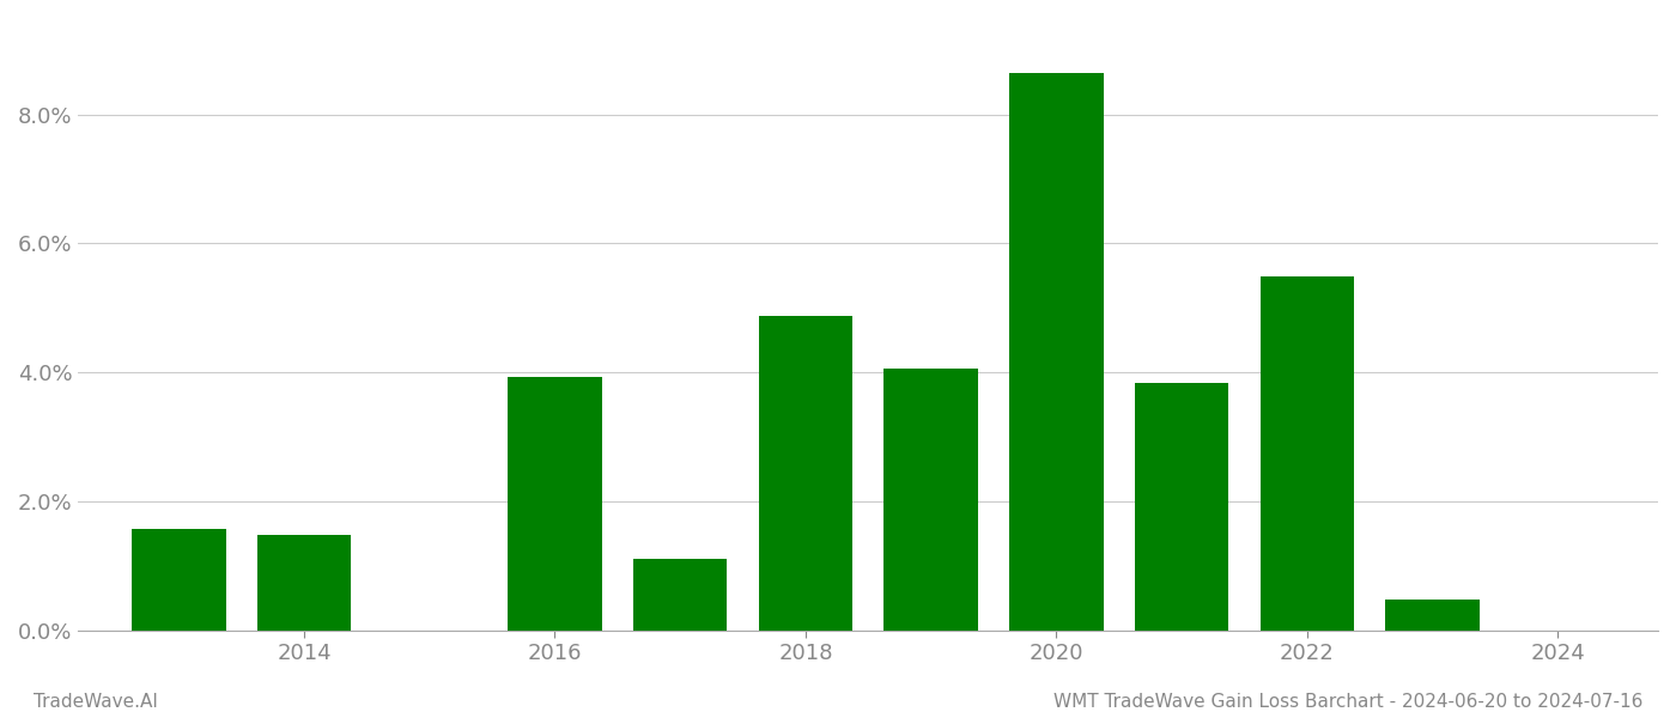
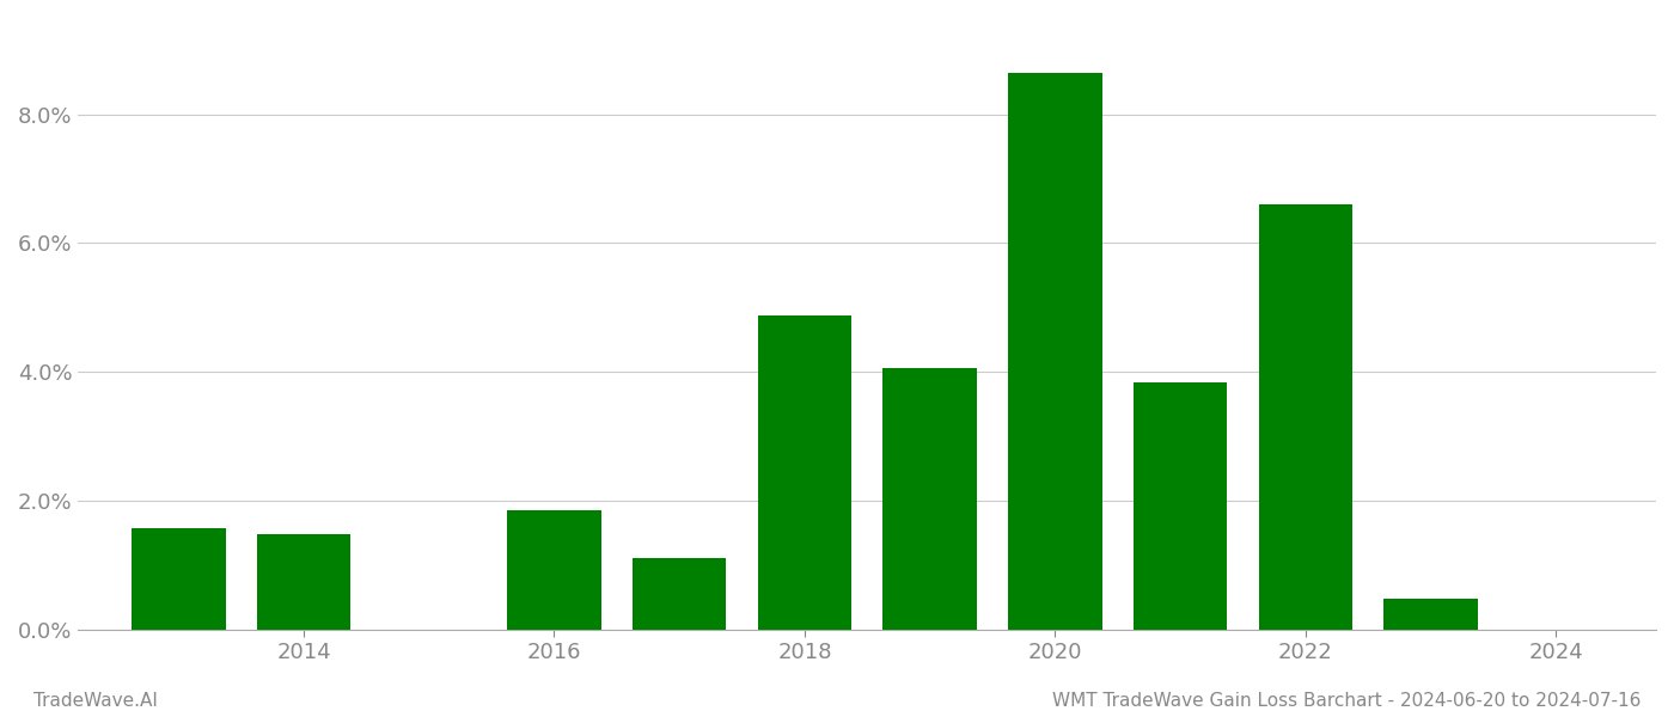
2016: 3.93% -> 1.84%
2022: 5.48% -> 6.60%
